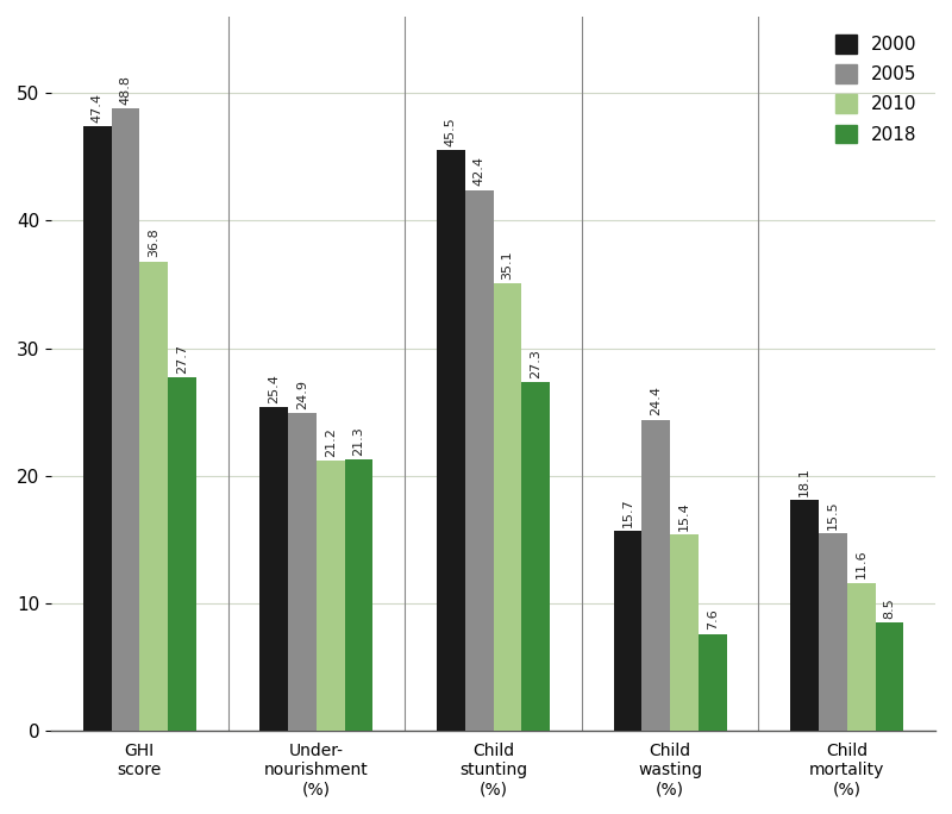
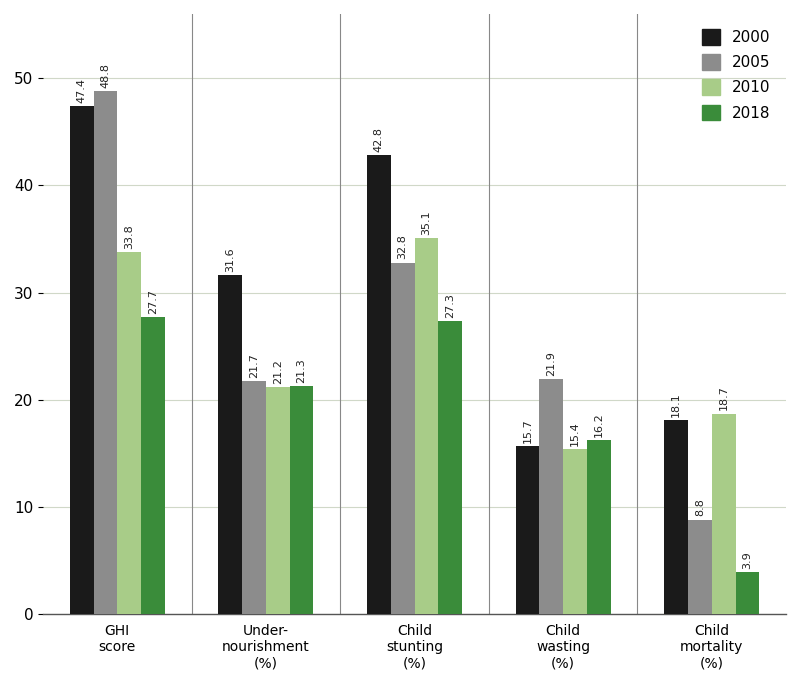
2010/GHI score: 36.8 -> 33.8
2000/Under- nourishment (%): 25.4 -> 31.6
2005/Under- nourishment (%): 24.9 -> 21.7
2000/Child stunting (%): 45.5 -> 42.8
2005/Child stunting (%): 42.4 -> 32.8
2005/Child wasting (%): 24.4 -> 21.9
2018/Child wasting (%): 7.6 -> 16.2
2005/Child mortality (%): 15.5 -> 8.8
2010/Child mortality (%): 11.6 -> 18.7
2018/Child mortality (%): 8.5 -> 3.9
